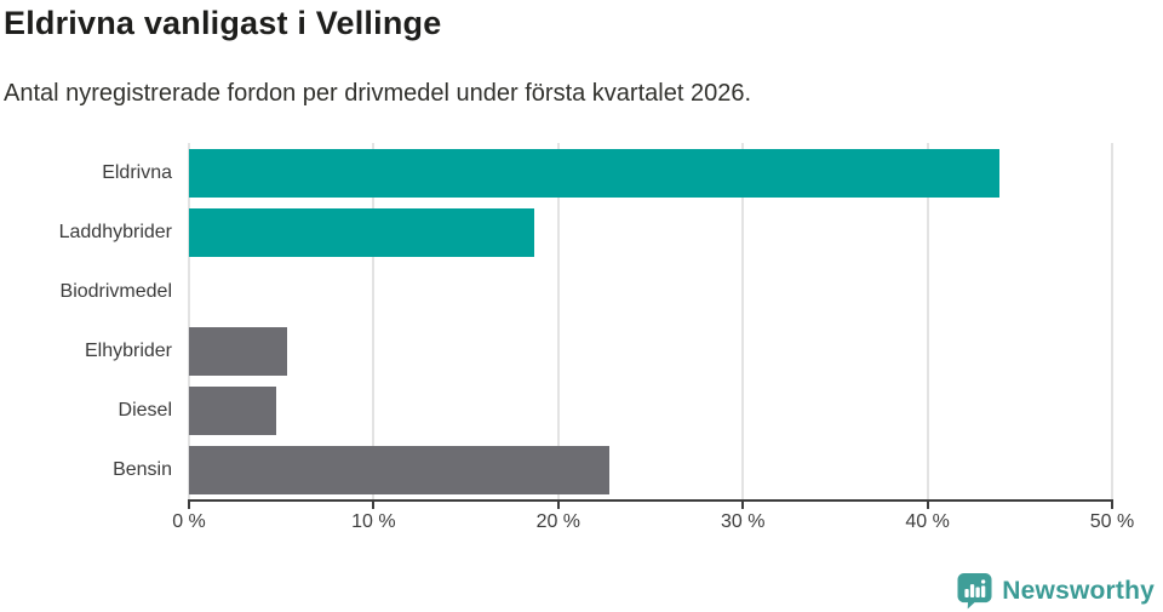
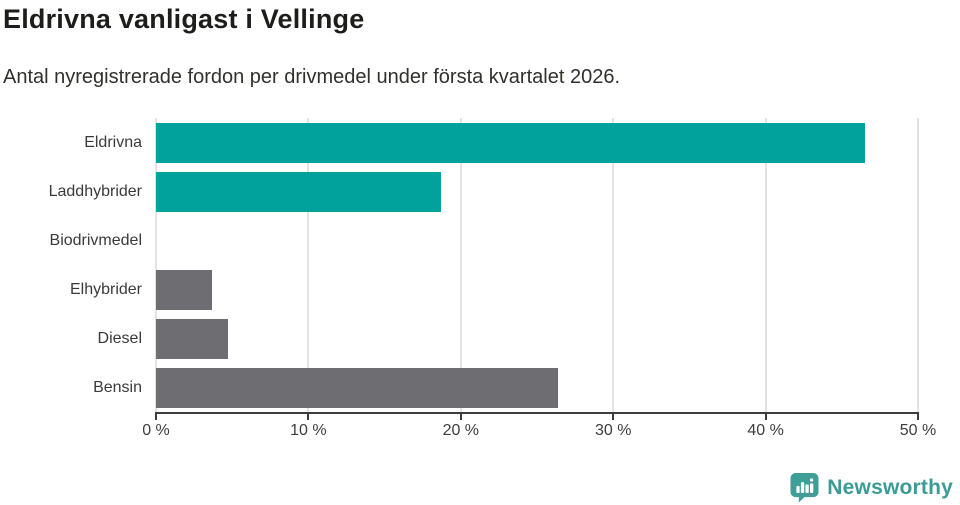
Eldrivna: 43.9% -> 46.5%
Elhybrider: 5.3% -> 3.7%
Bensin: 22.8% -> 26.4%
